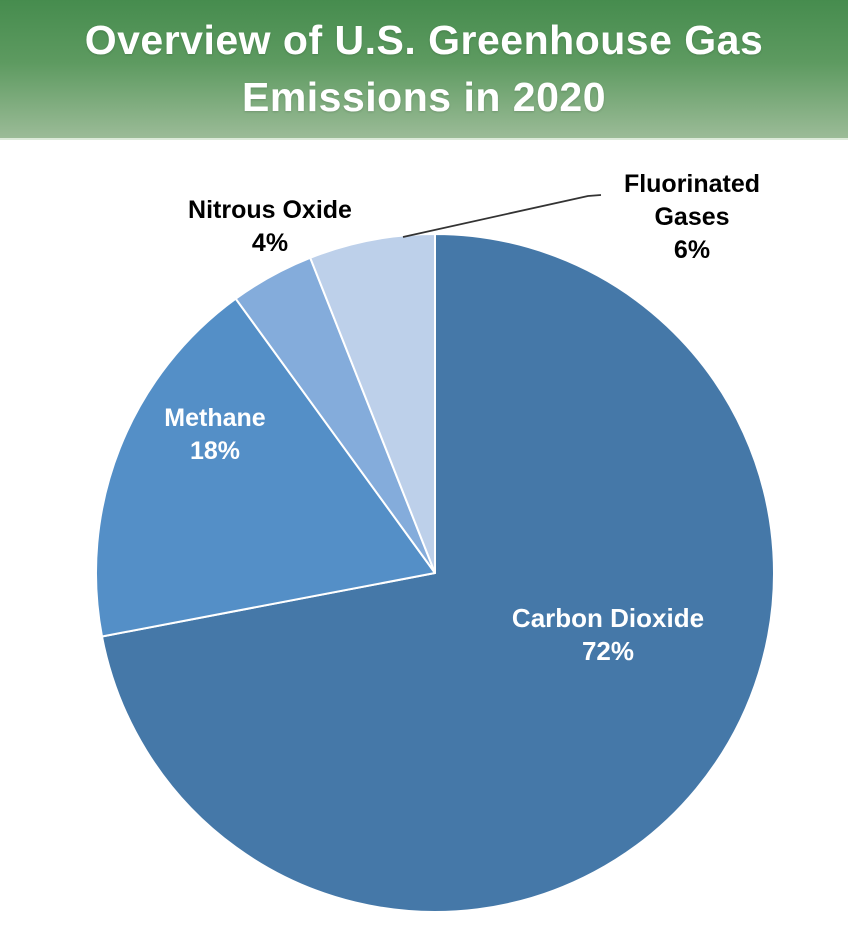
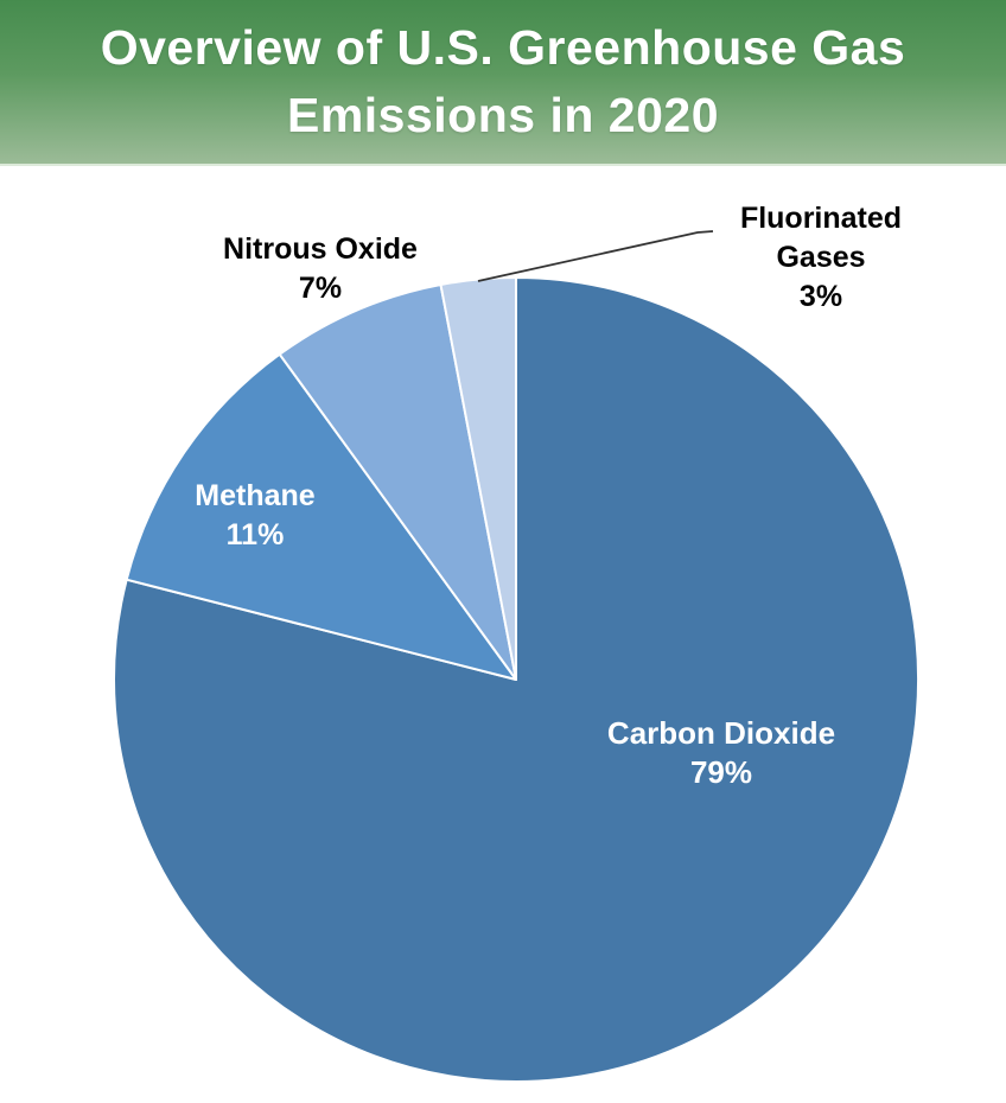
Carbon Dioxide: 72% -> 79%
Methane: 18% -> 11%
Nitrous Oxide: 4% -> 7%
Fluorinated Gases: 6% -> 3%
